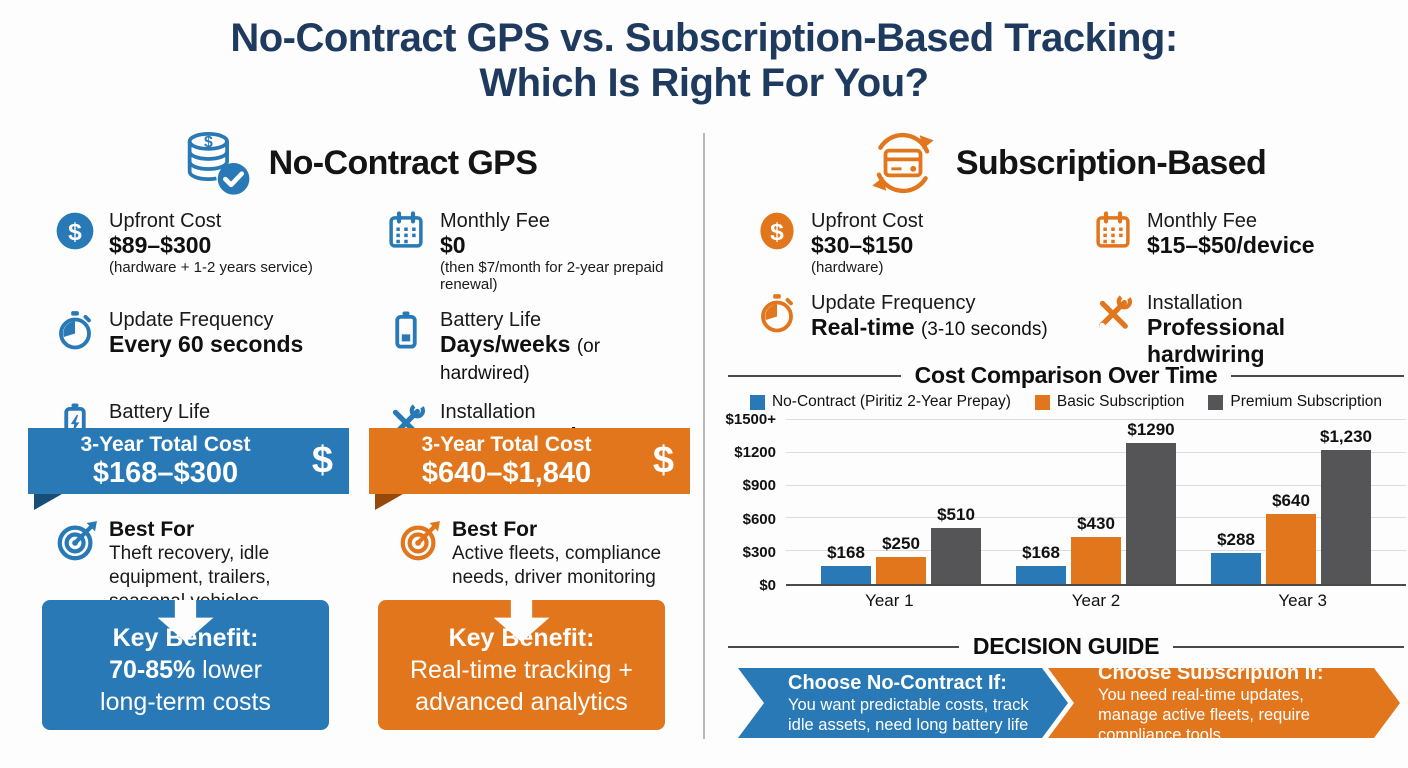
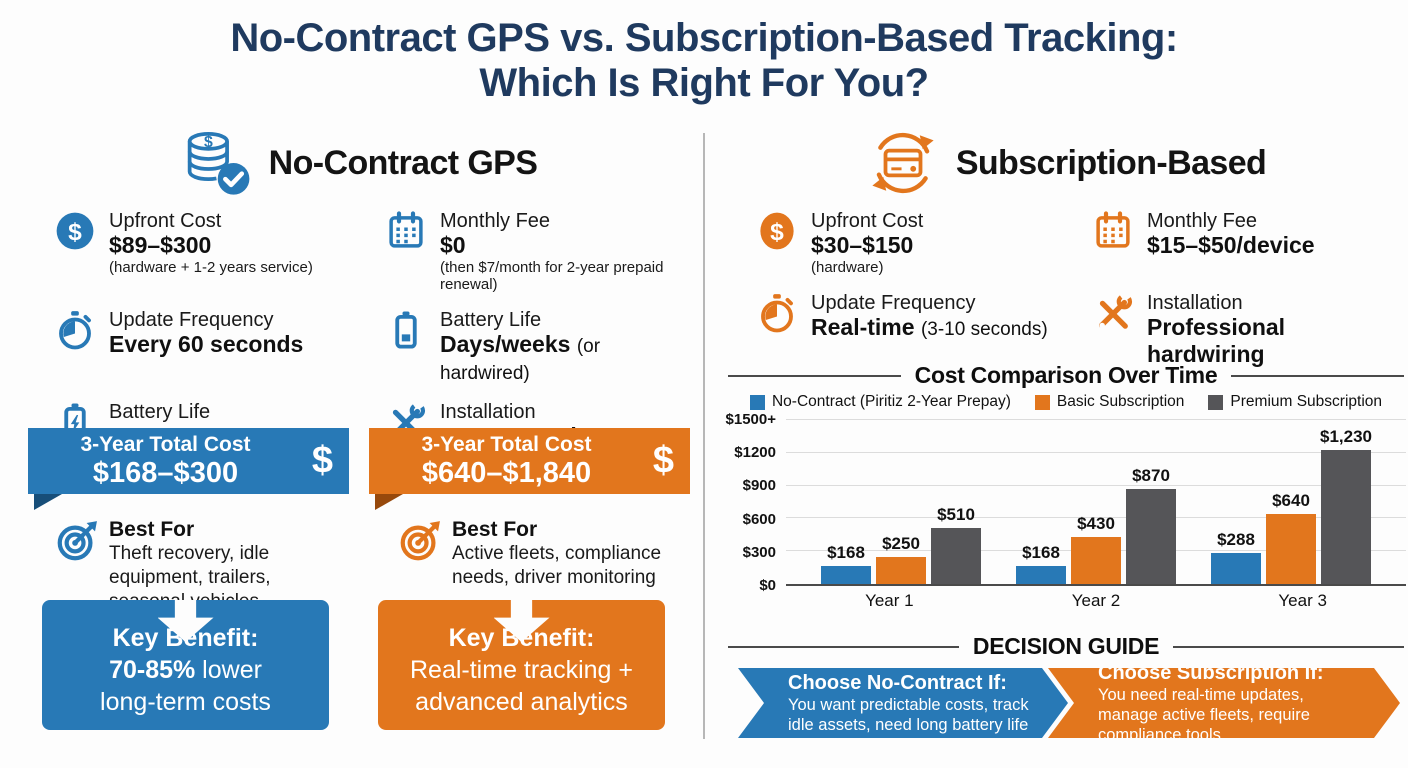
Premium Subscription/Year 2: $1290 -> $870
